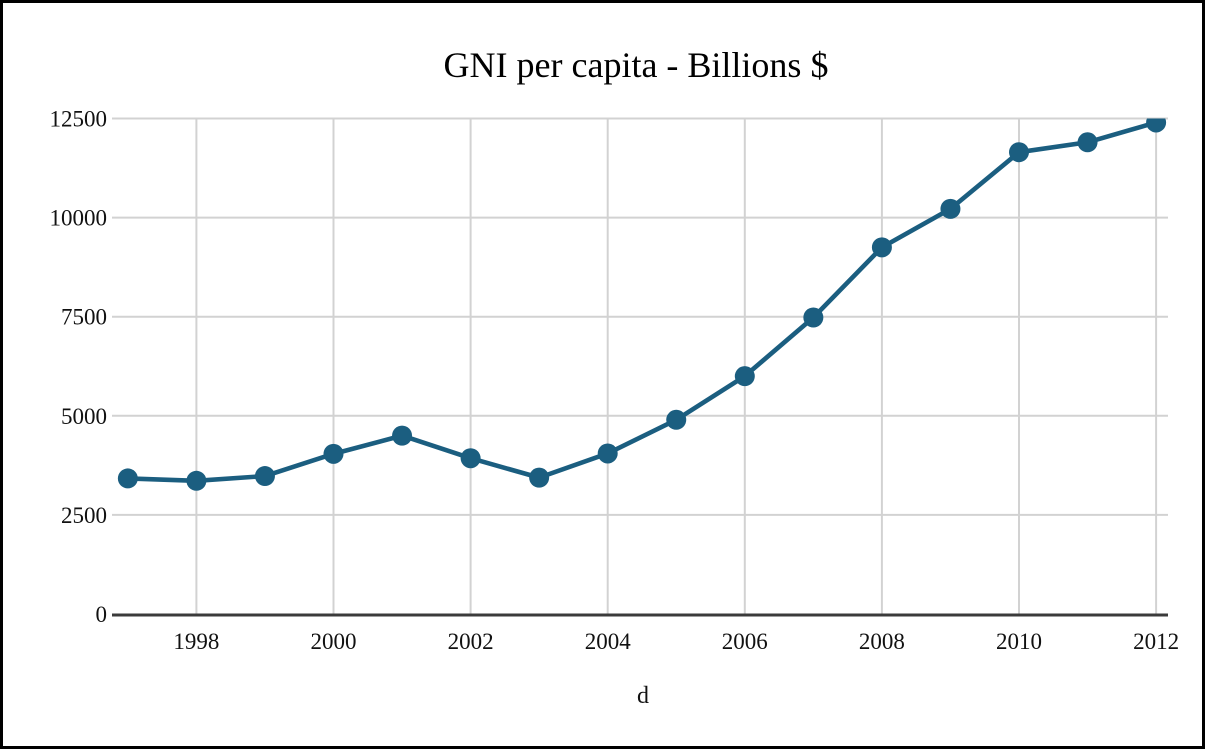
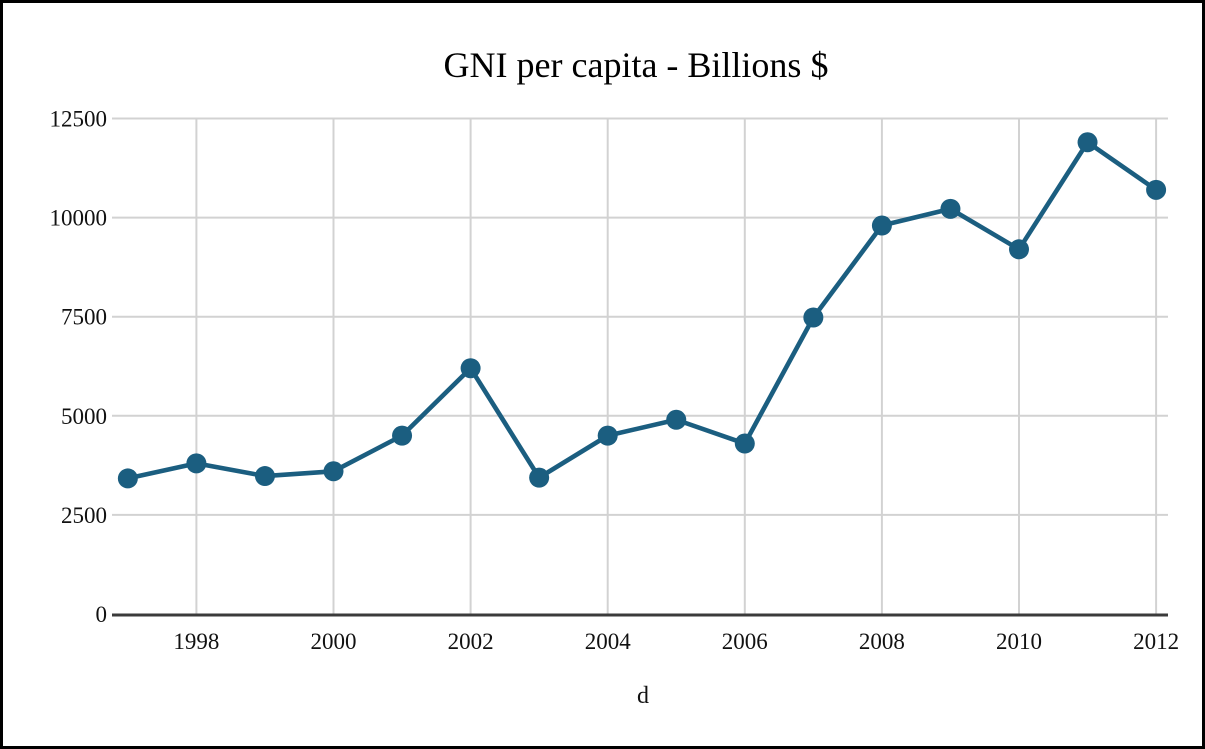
1998: 3400 -> 3800
2000: 4000 -> 3600
2002: 3900 -> 6200
2004: 4000 -> 4500
2006: 6000 -> 4300
2008: 9200 -> 9800
2010: 11600 -> 9200
2012: 12400 -> 10700
